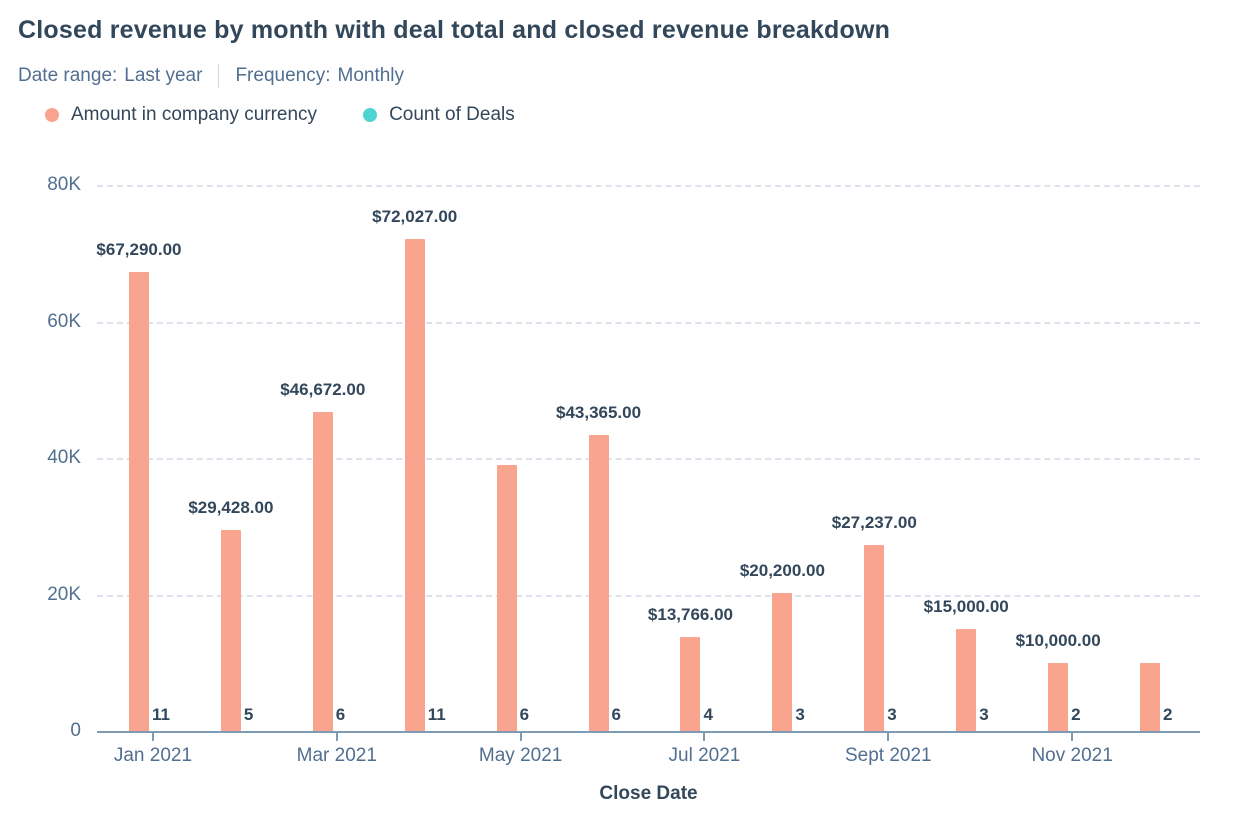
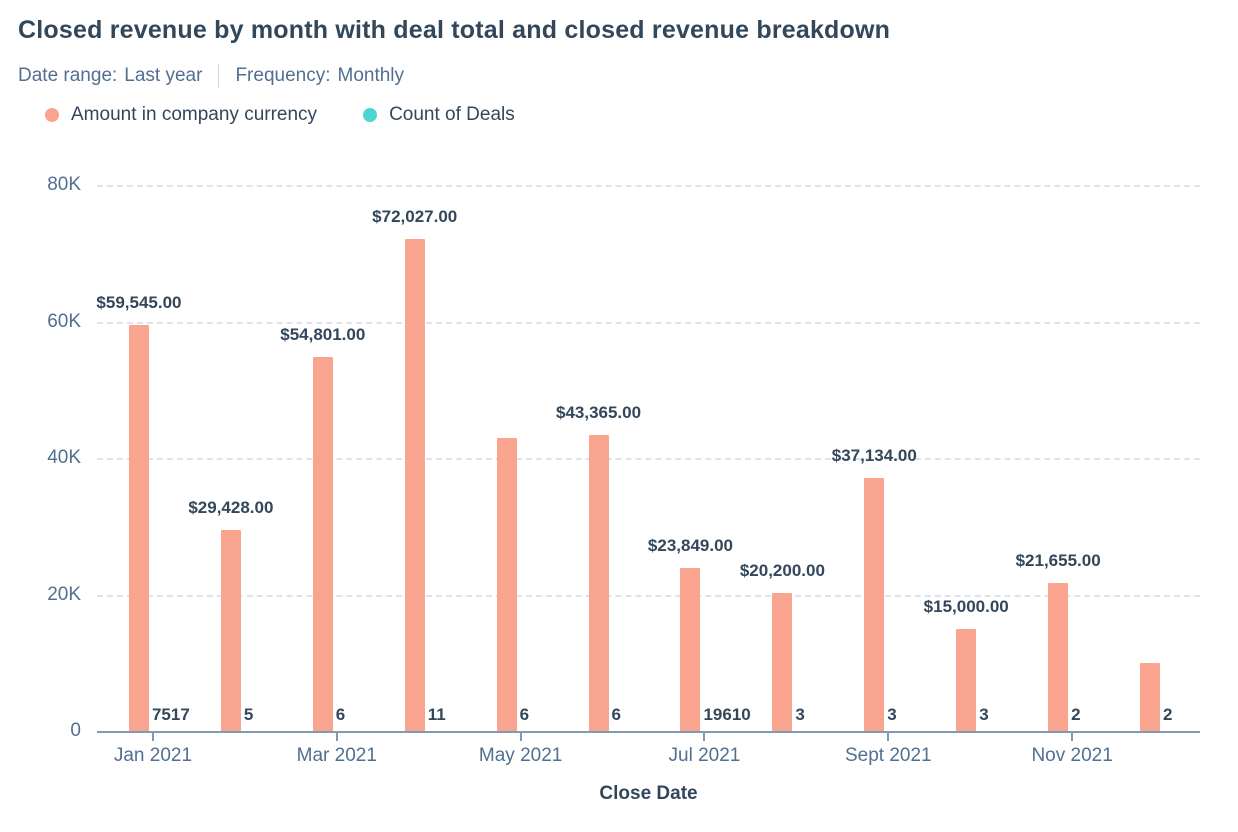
Amount in company currency/Jan 2021: $67,290.00 -> $59,545.00
Count of Deals/Jan 2021: 11 -> 7517
Amount in company currency/Mar 2021: $46,672.00 -> $54,801.00
Amount in company currency/May 2021: 39K -> 43K
Amount in company currency/Jul 2021: $13,766.00 -> $23,849.00
Count of Deals/Jul 2021: 4 -> 19610
Amount in company currency/Sept 2021: $27,237.00 -> $37,134.00
Amount in company currency/Nov 2021: $10,000.00 -> $21,655.00
